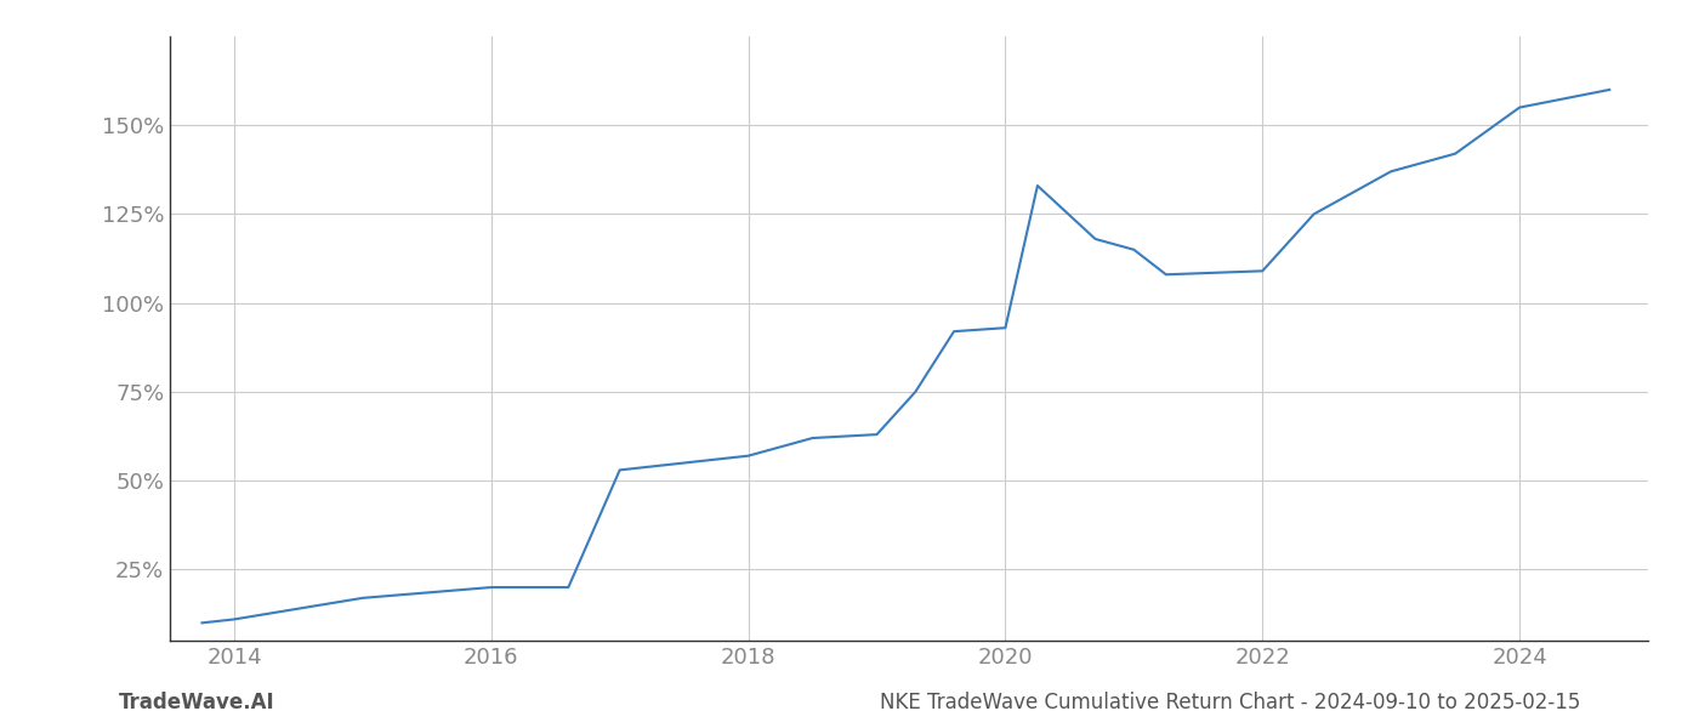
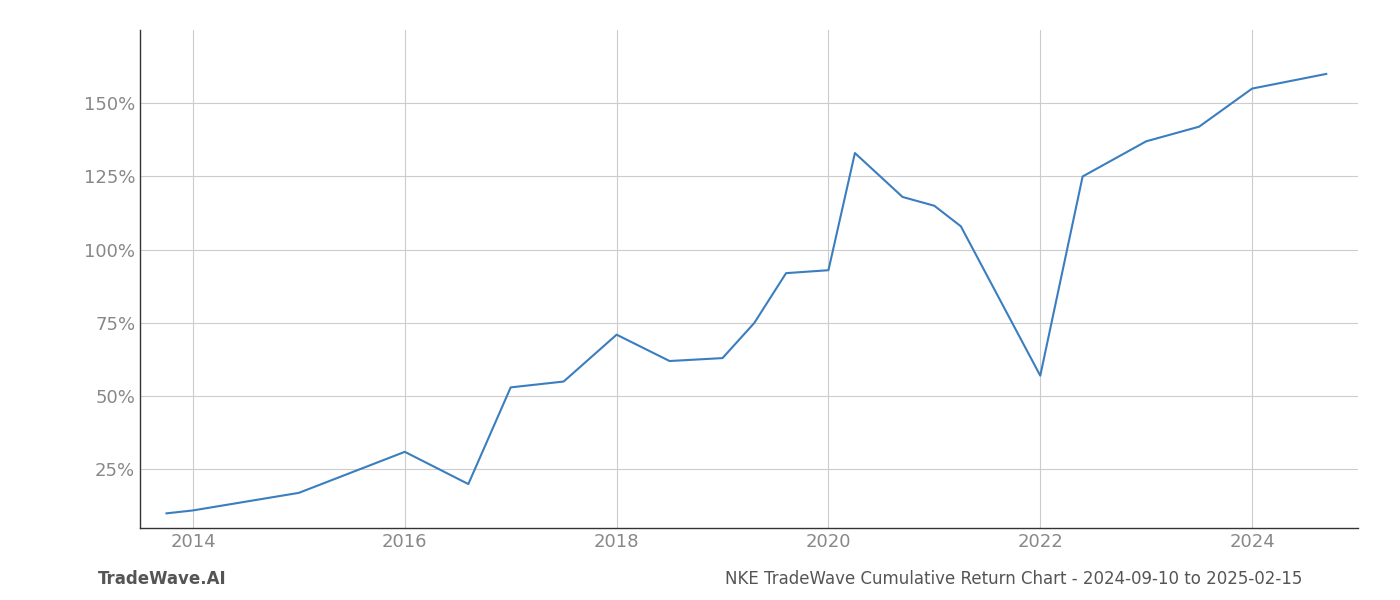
2016: 20% -> 31%
2018: 57% -> 71%
2022: 109% -> 57%
